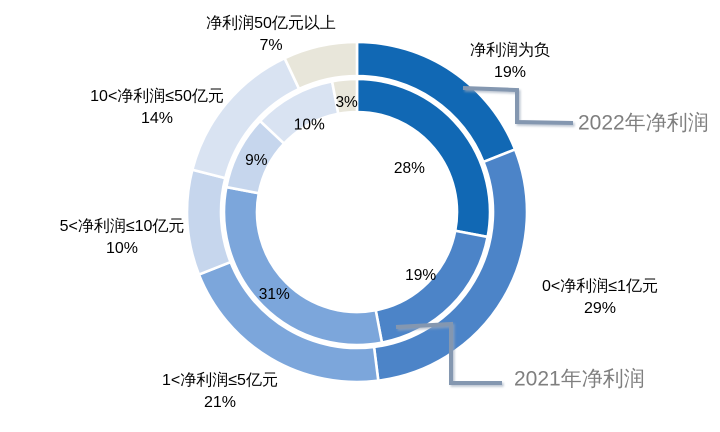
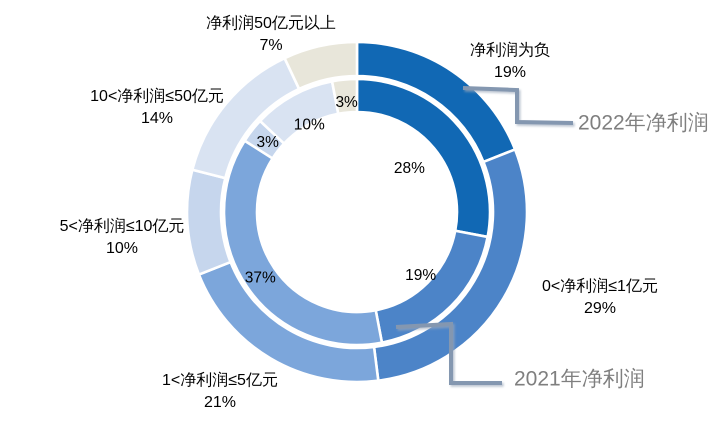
2021年净利润/1<净利润≤5亿元: 31% -> 37%
2021年净利润/5<净利润≤10亿元: 9% -> 3%
